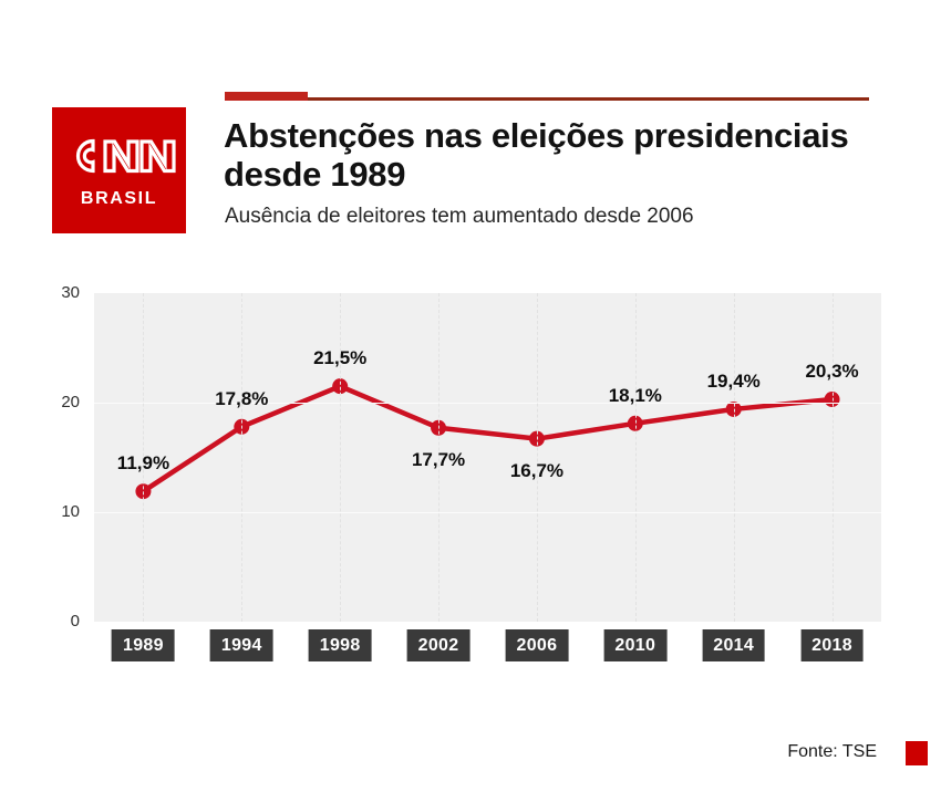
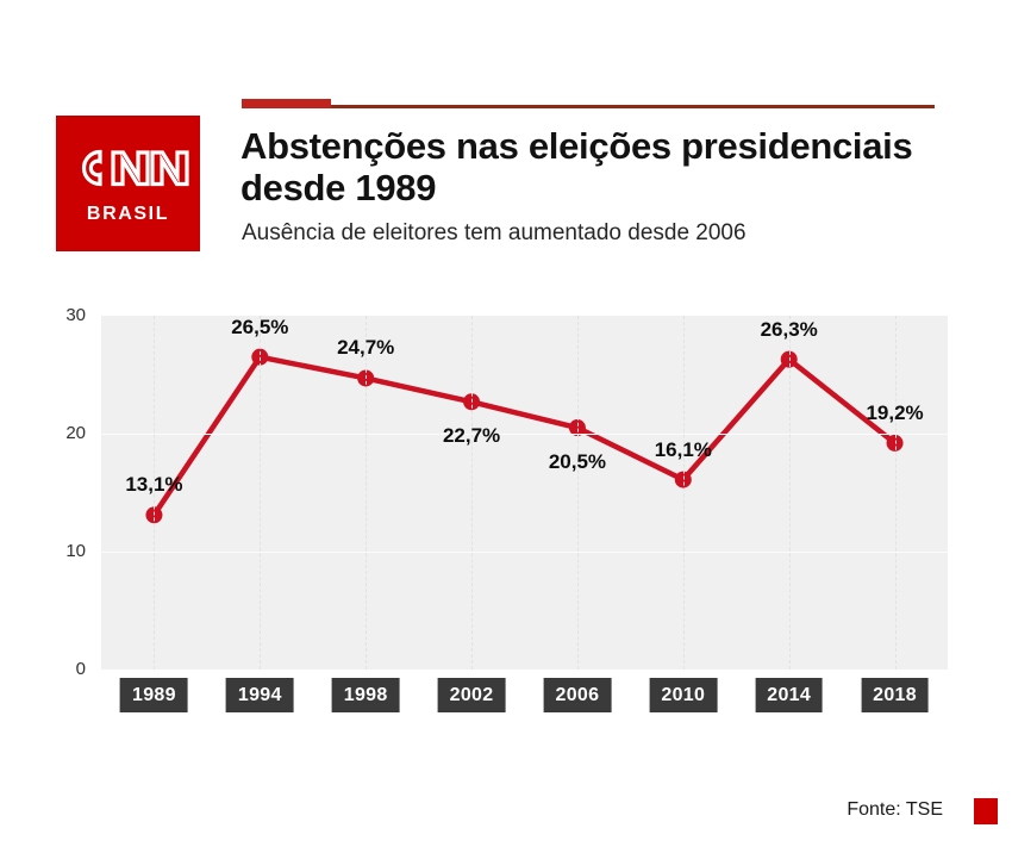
1989: 11,9% -> 13,1%
1994: 17,8% -> 26,5%
1998: 21,5% -> 24,7%
2002: 17,7% -> 22,7%
2006: 16,7% -> 20,5%
2010: 18,1% -> 16,1%
2014: 19,4% -> 26,3%
2018: 20,3% -> 19,2%
